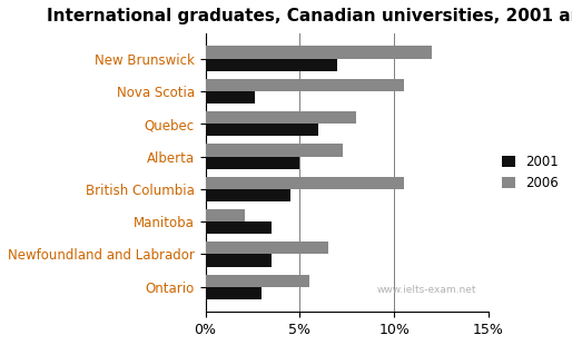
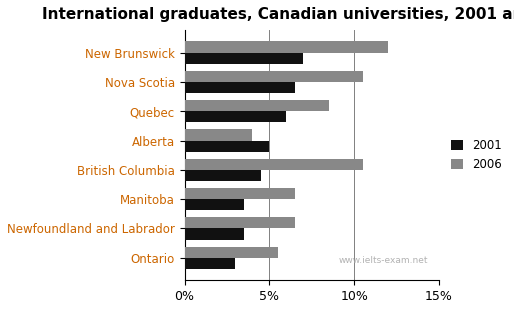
2001/Nova Scotia: 2.6% -> 6.5%
2006/Quebec: 8.0% -> 8.5%
2006/Alberta: 7.3% -> 4.0%
2006/Manitoba: 2.1% -> 6.5%
